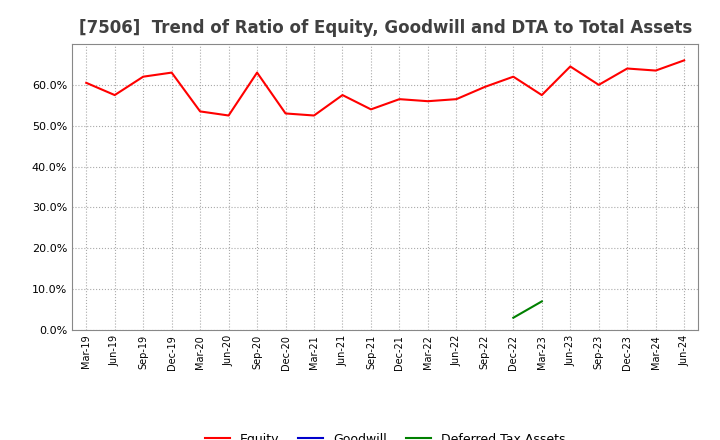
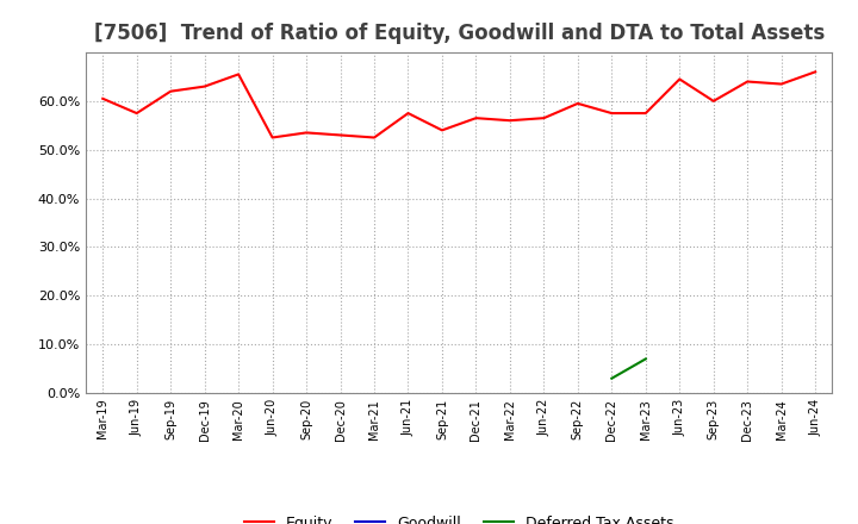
Mar-20: 53.5% -> 65.5%
Sep-20: 63.0% -> 53.5%
Dec-22: 62.0% -> 57.5%
